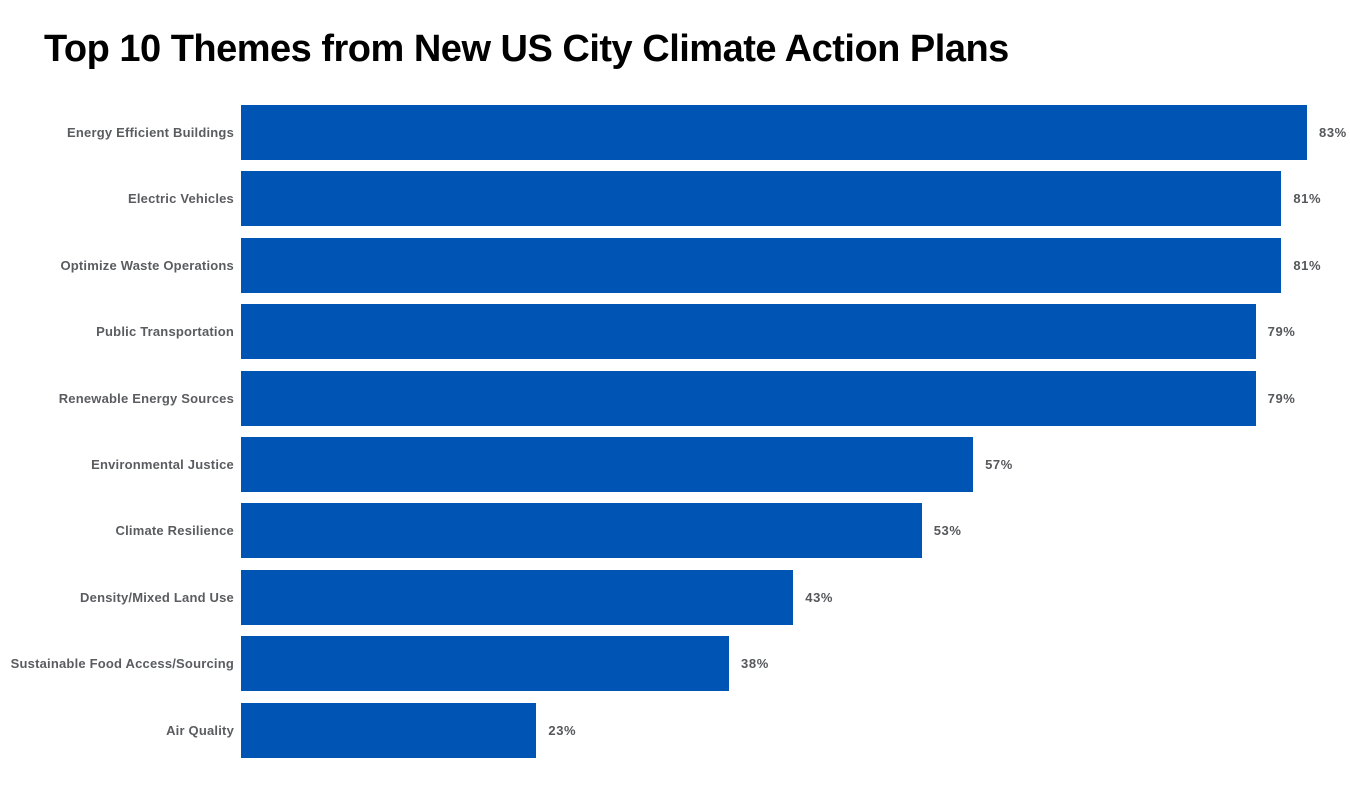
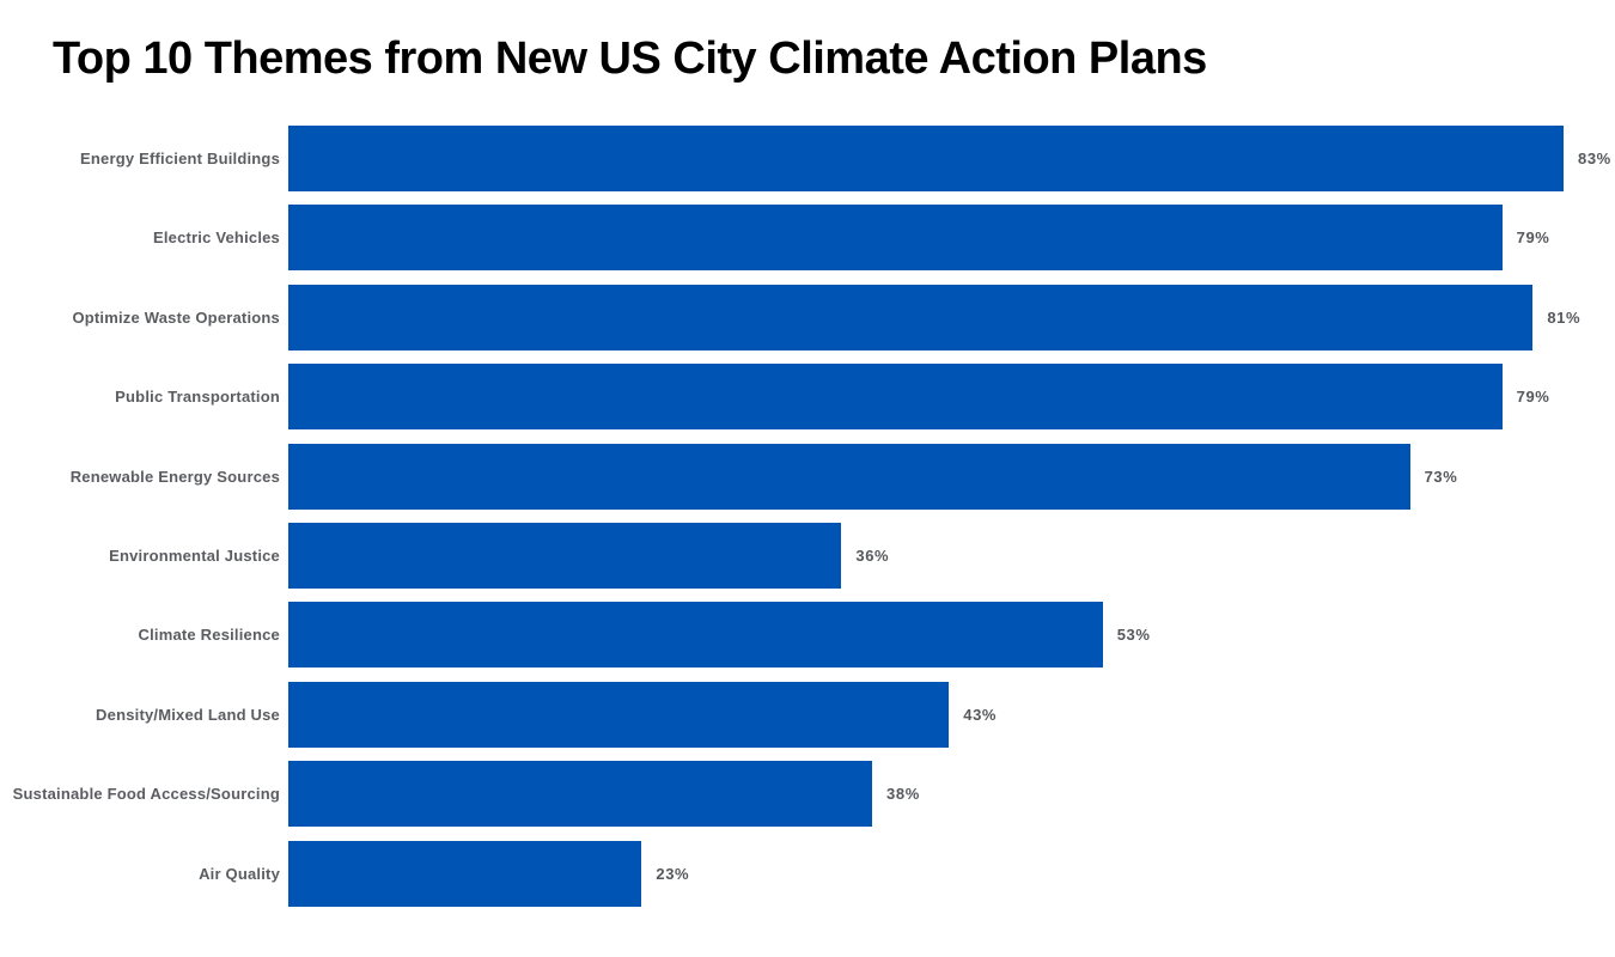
Electric Vehicles: 81% -> 79%
Renewable Energy Sources: 79% -> 73%
Environmental Justice: 57% -> 36%
